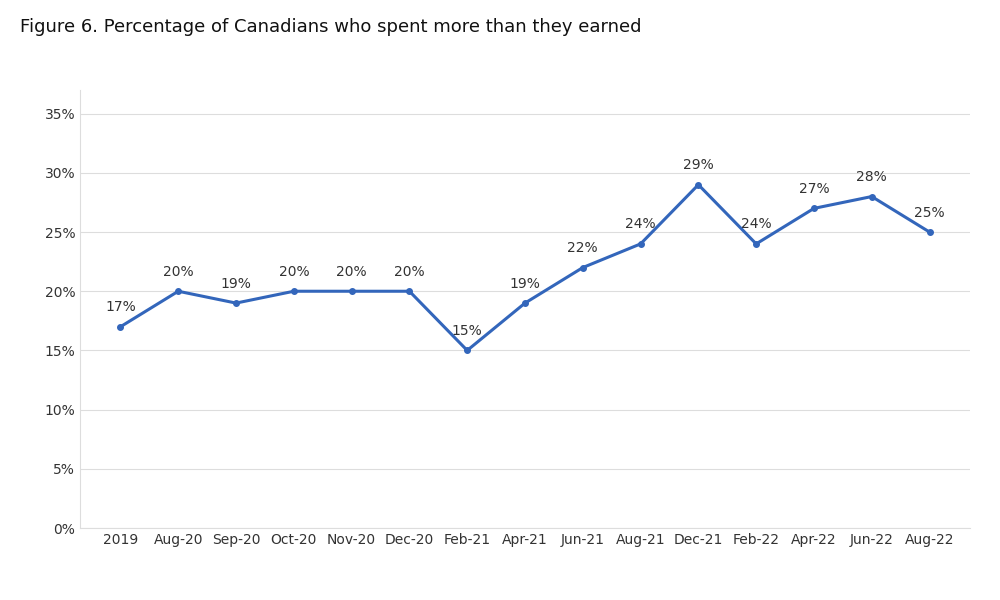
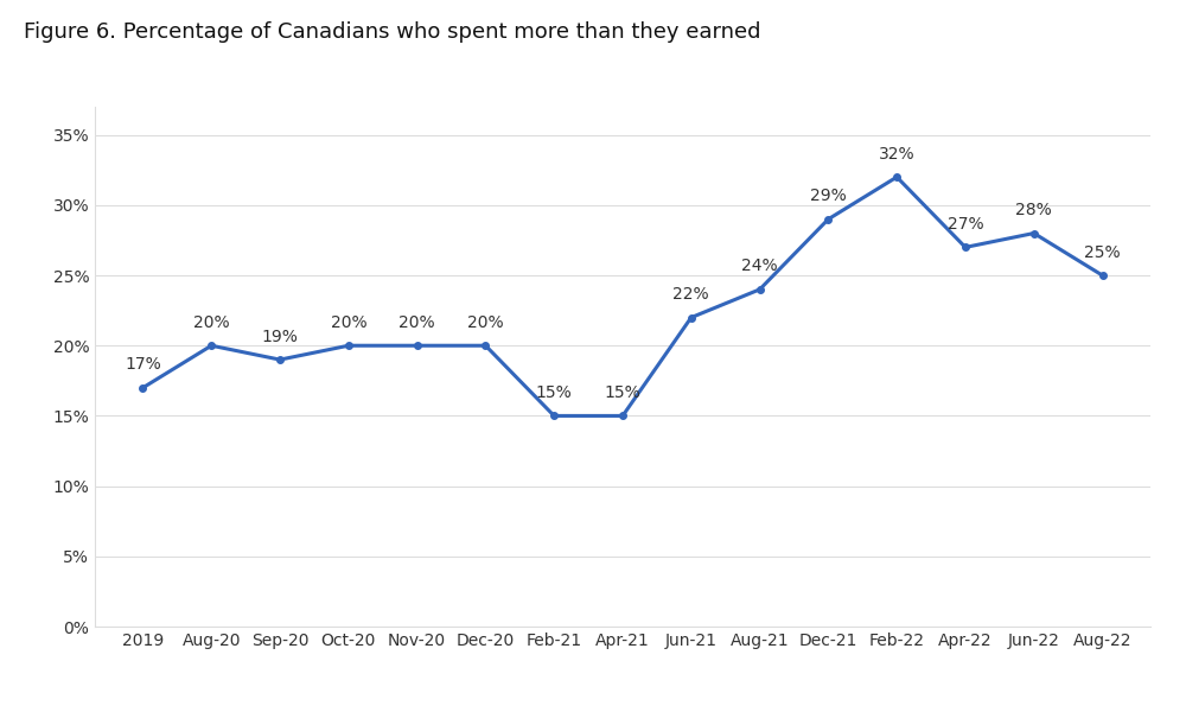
Apr-21: 19% -> 15%
Feb-22: 24% -> 32%
